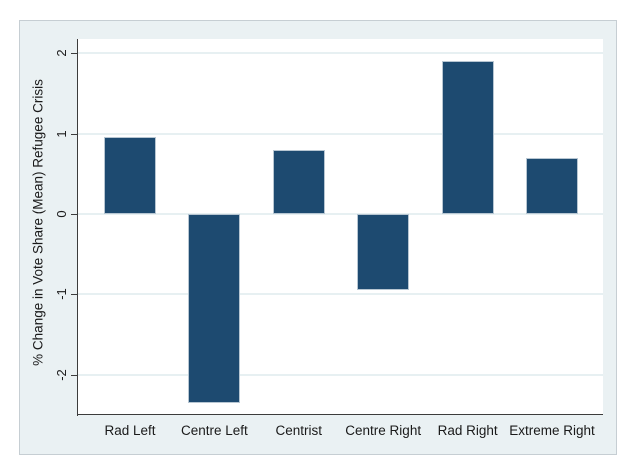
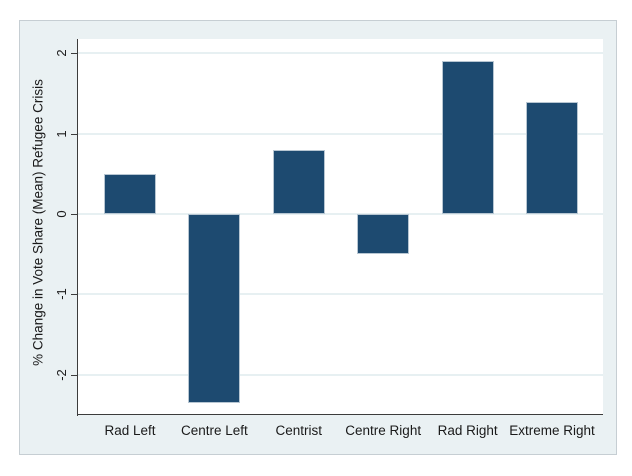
Rad Left: 1.0 -> 0.5
Centre Right: -0.9 -> -0.5
Extreme Right: 0.7 -> 1.4
